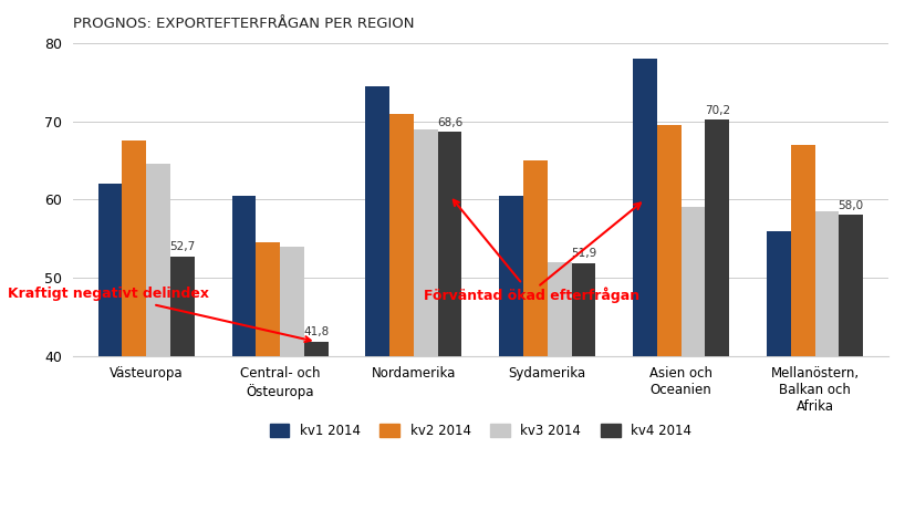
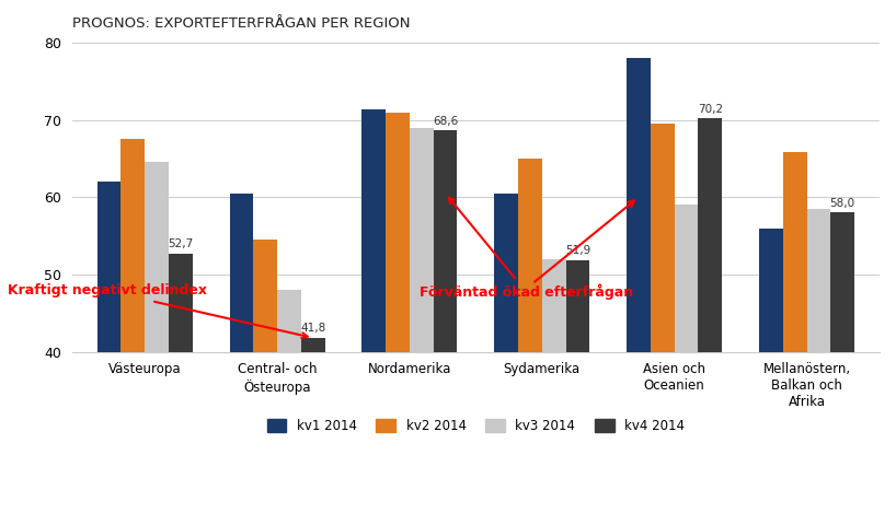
kv3 2014/Central- och Östeuropa: 54.0 -> 48.0
kv1 2014/Nordamerika: 74.5 -> 71.4
kv2 2014/Mellanöstern, Balkan och Afrika: 67.0 -> 65.8
